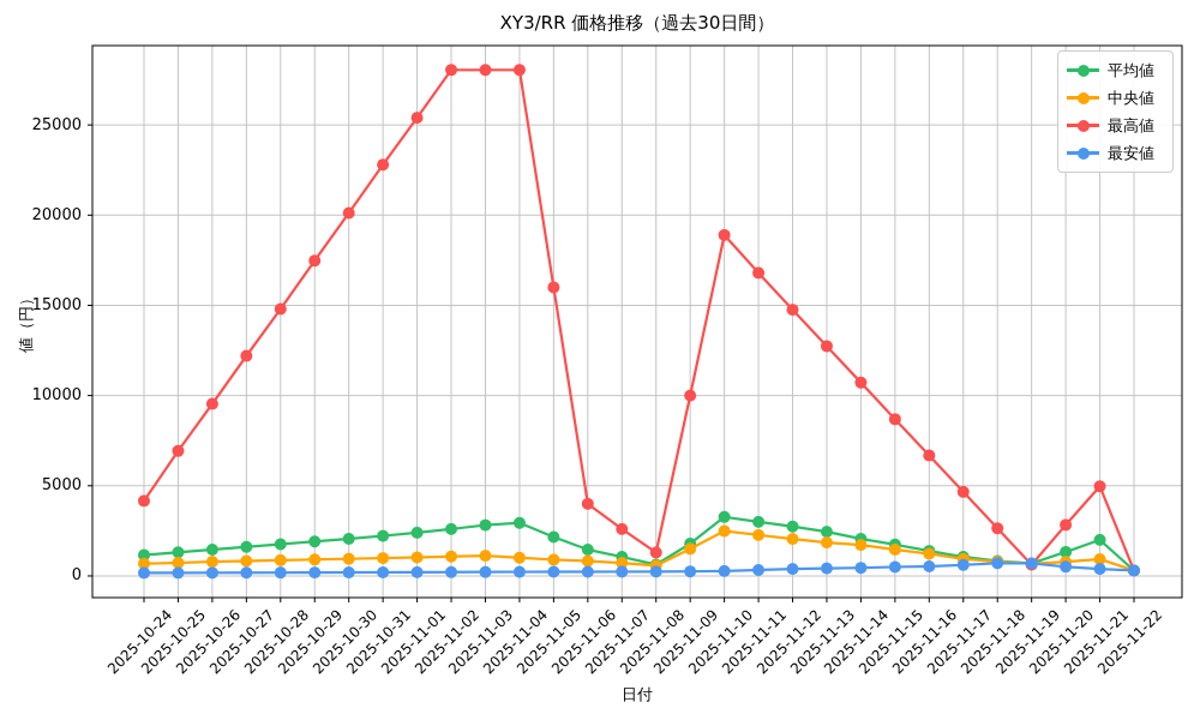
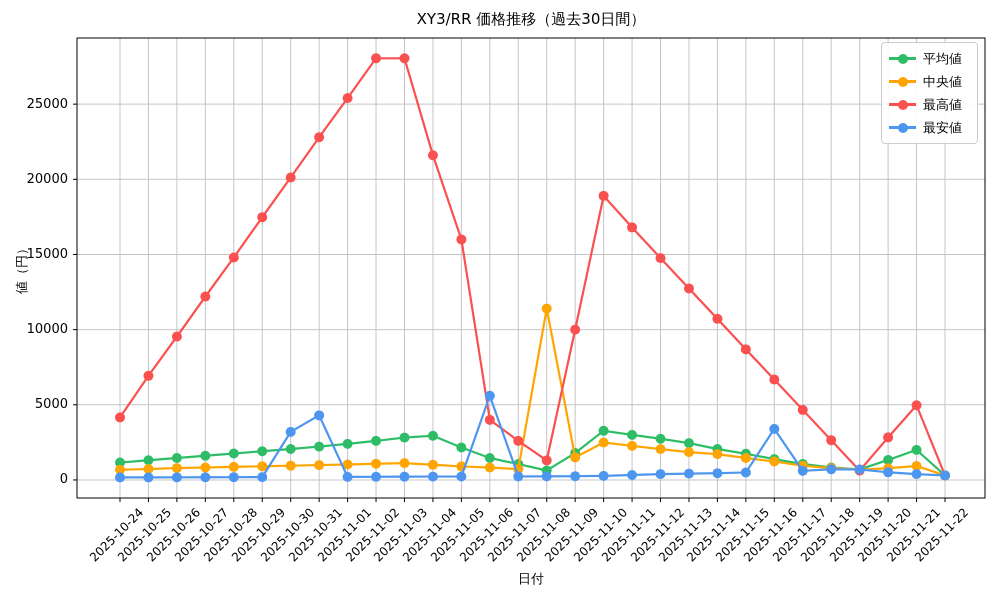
最安値/2025-10-30: 200 -> 3200
最安値/2025-10-31: 200 -> 4300
最高値/2025-11-04: 28000 -> 21600
最安値/2025-11-06: 200 -> 5600
中央値/2025-11-08: 600 -> 11400
最安値/2025-11-16: 500 -> 3400
